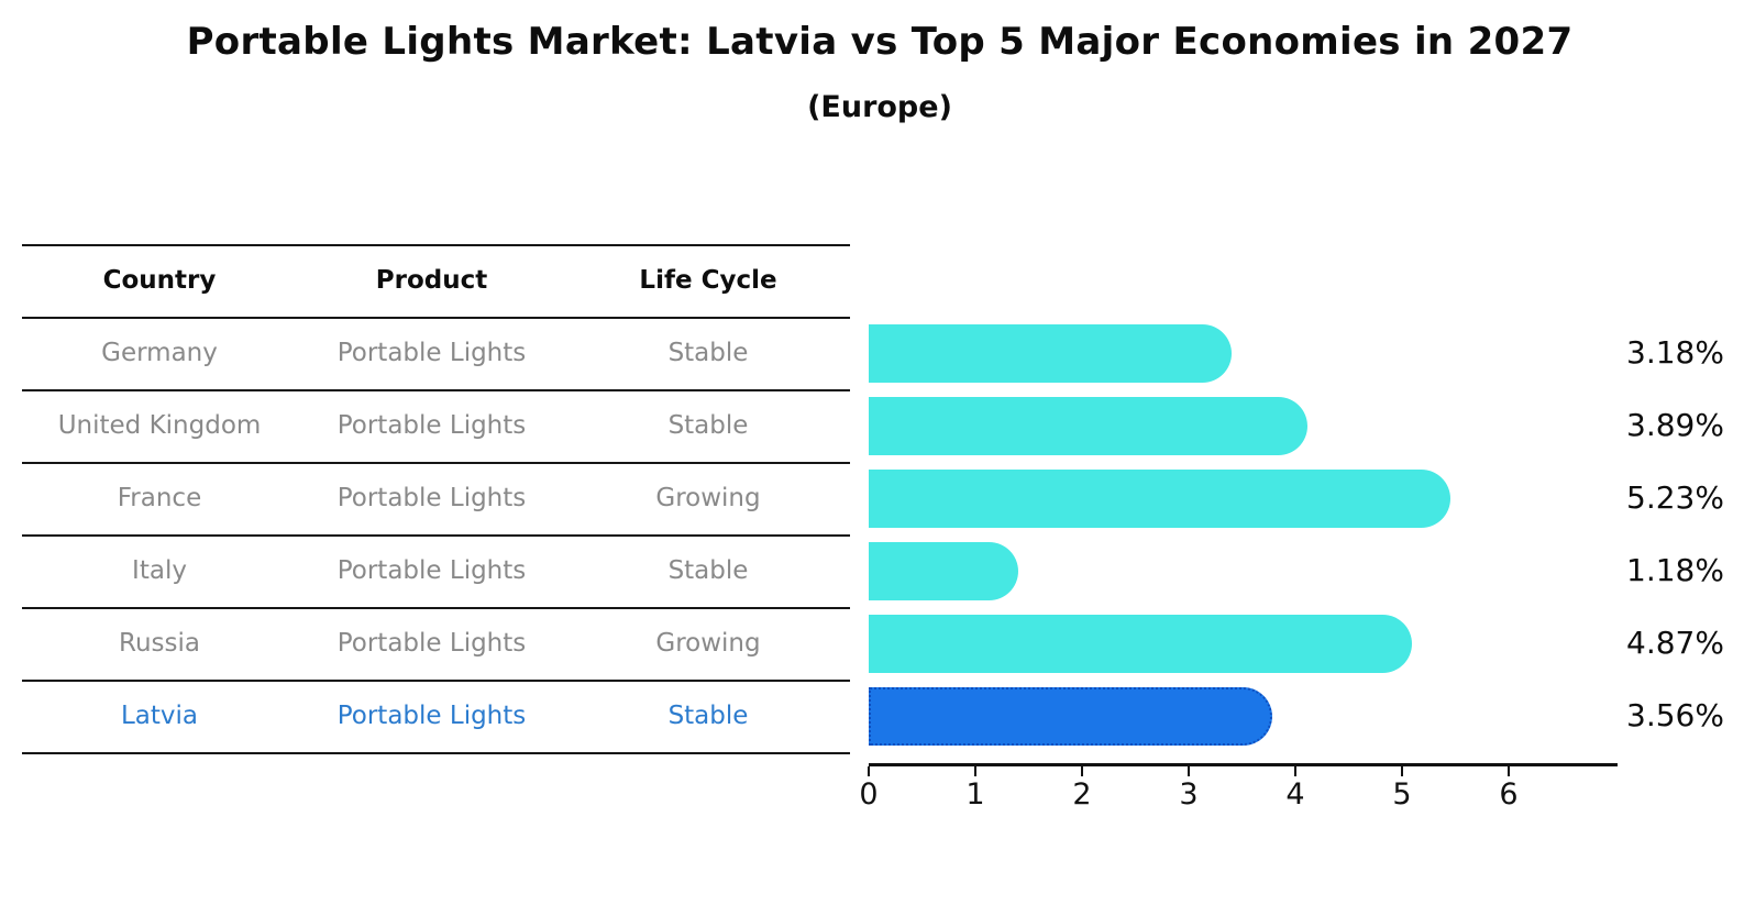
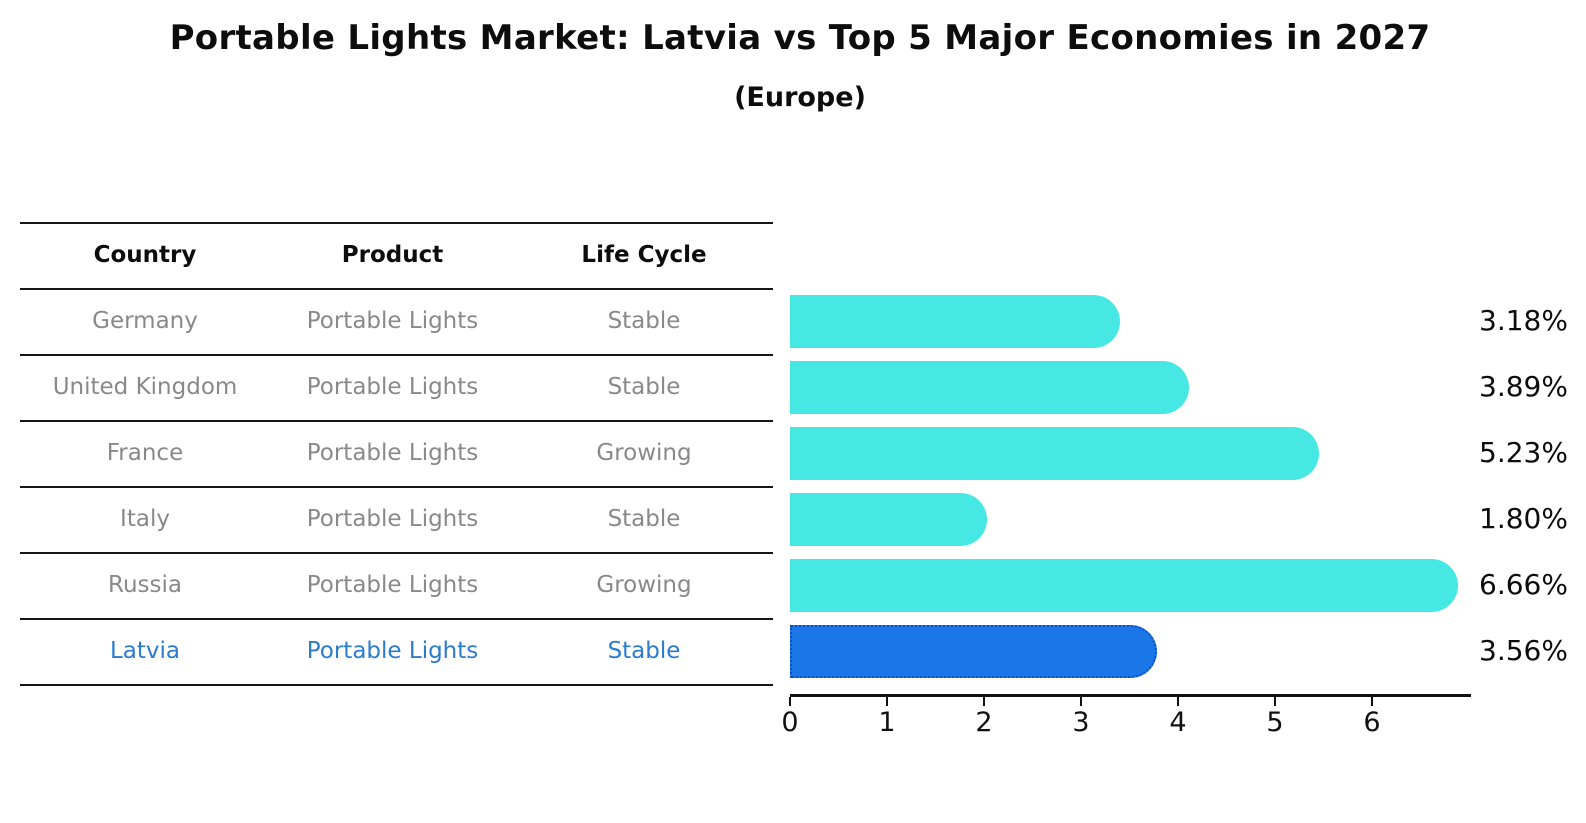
Italy: 1.18% -> 1.80%
Russia: 4.87% -> 6.66%
